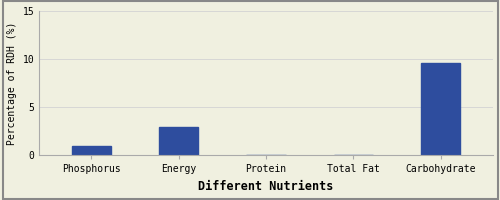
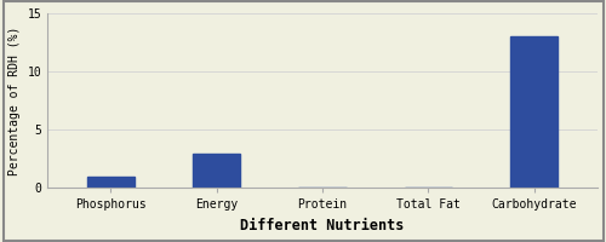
Carbohydrate: 9.6 -> 13.0
